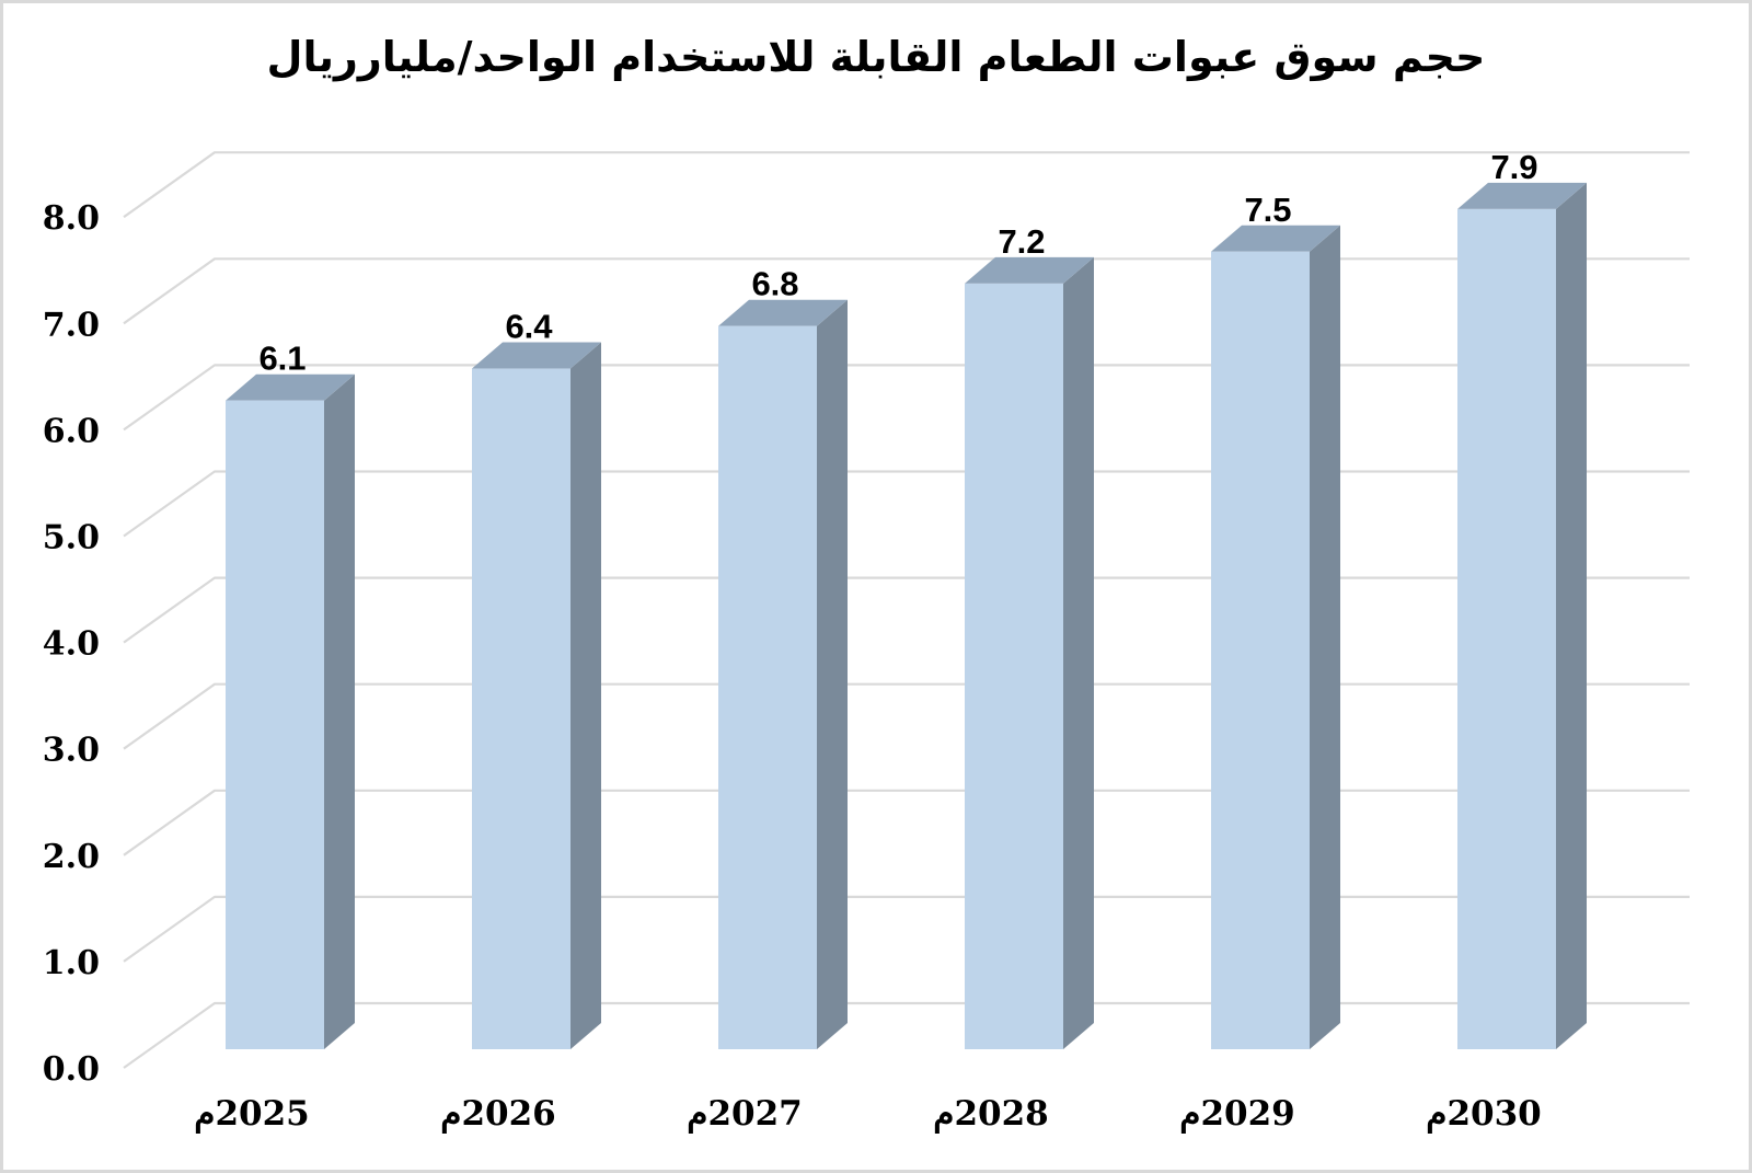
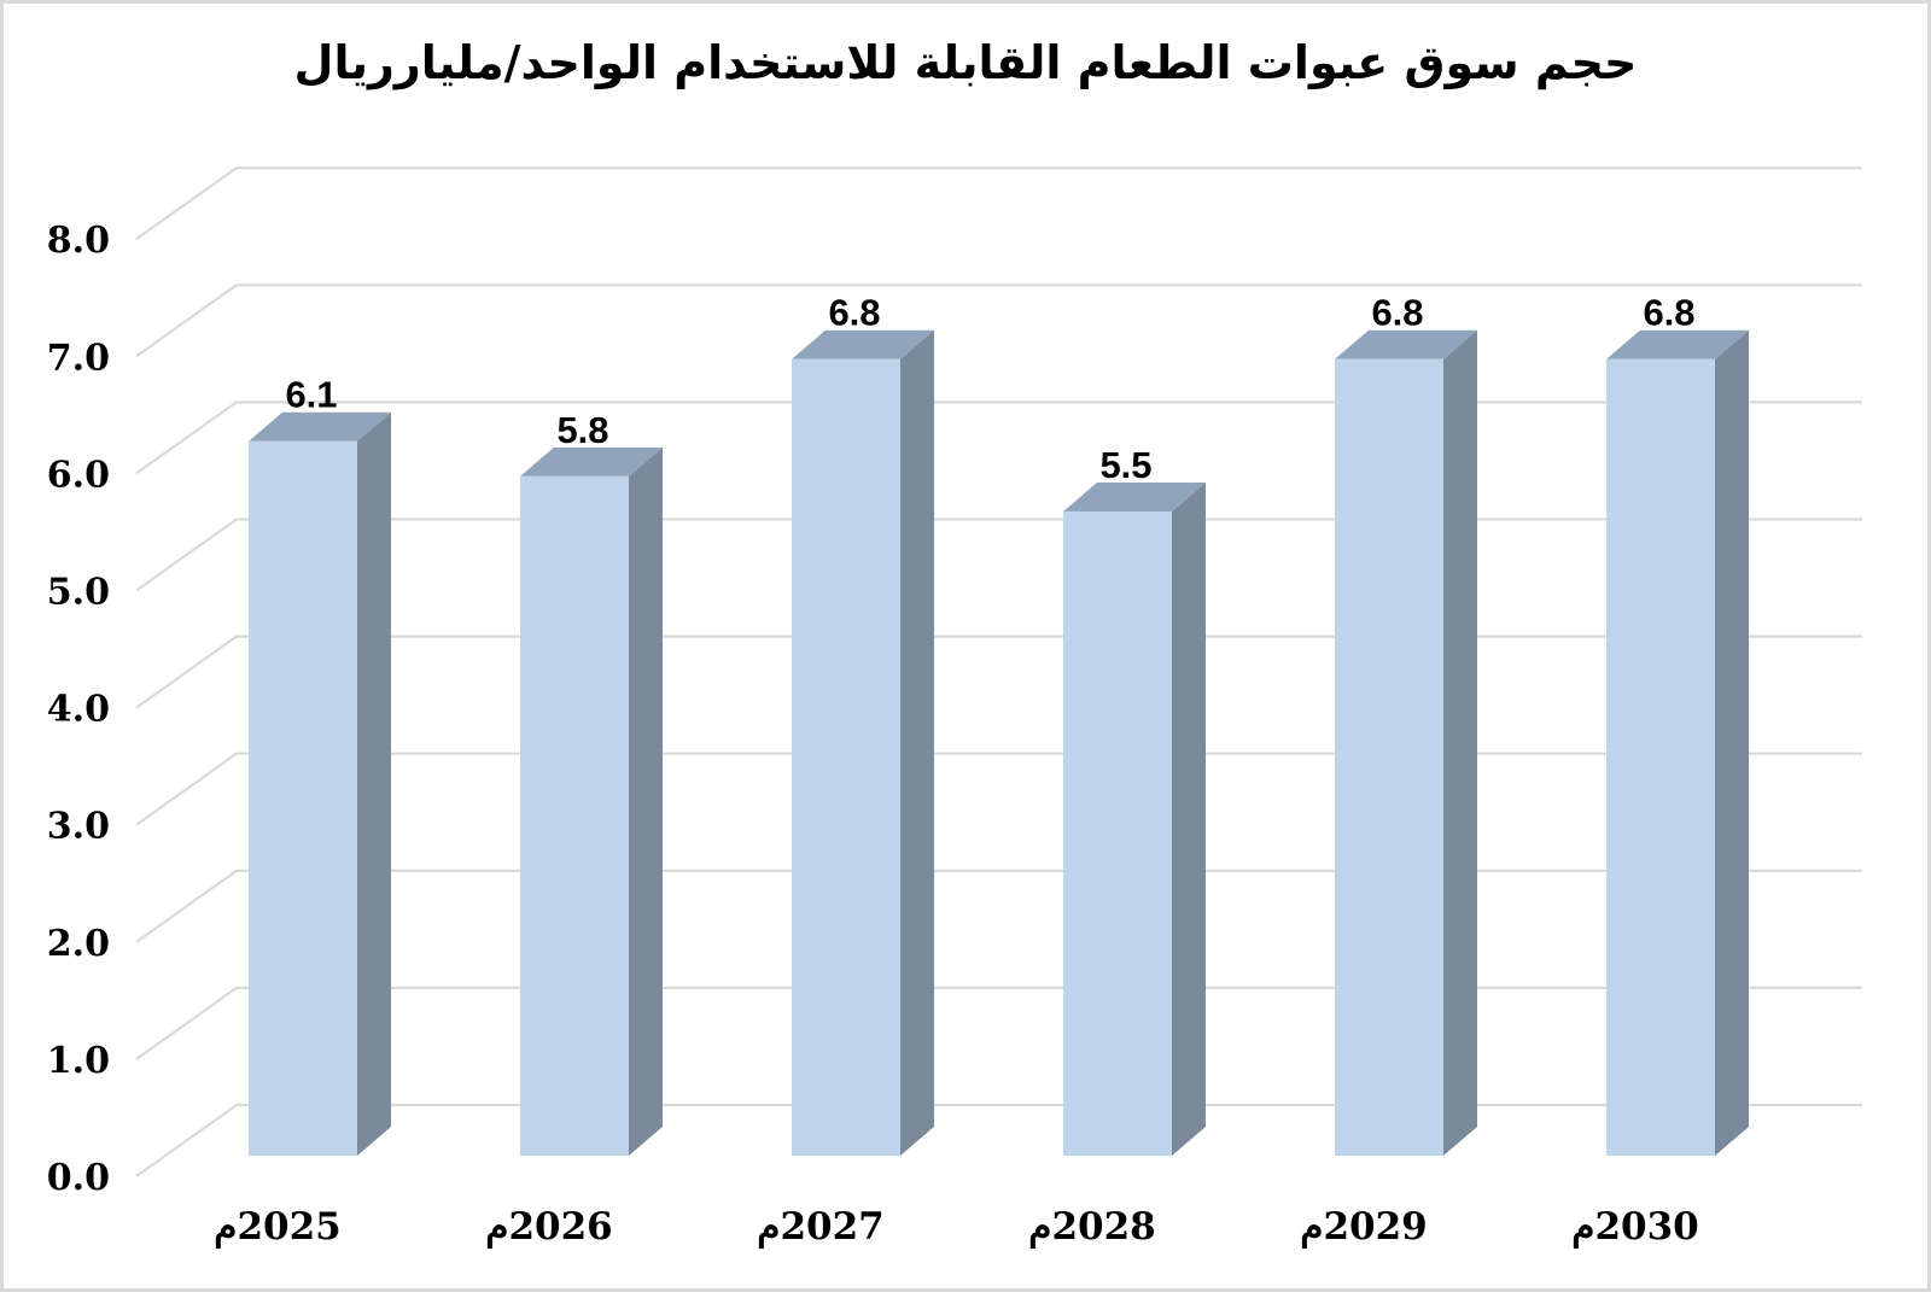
2026م: 6.4 -> 5.8
2028م: 7.2 -> 5.5
2029م: 7.5 -> 6.8
2030م: 7.9 -> 6.8
